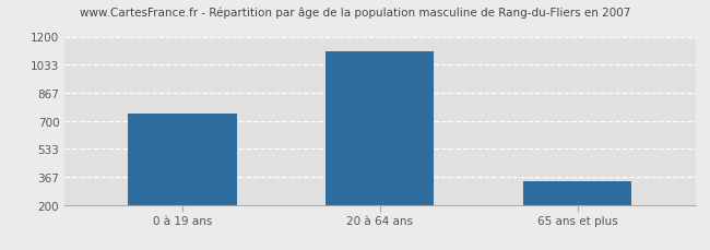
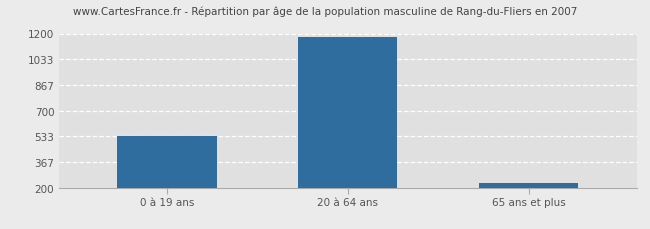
0 à 19 ans: 740 -> 530
20 à 64 ans: 1110 -> 1180
65 ans et plus: 340 -> 230
